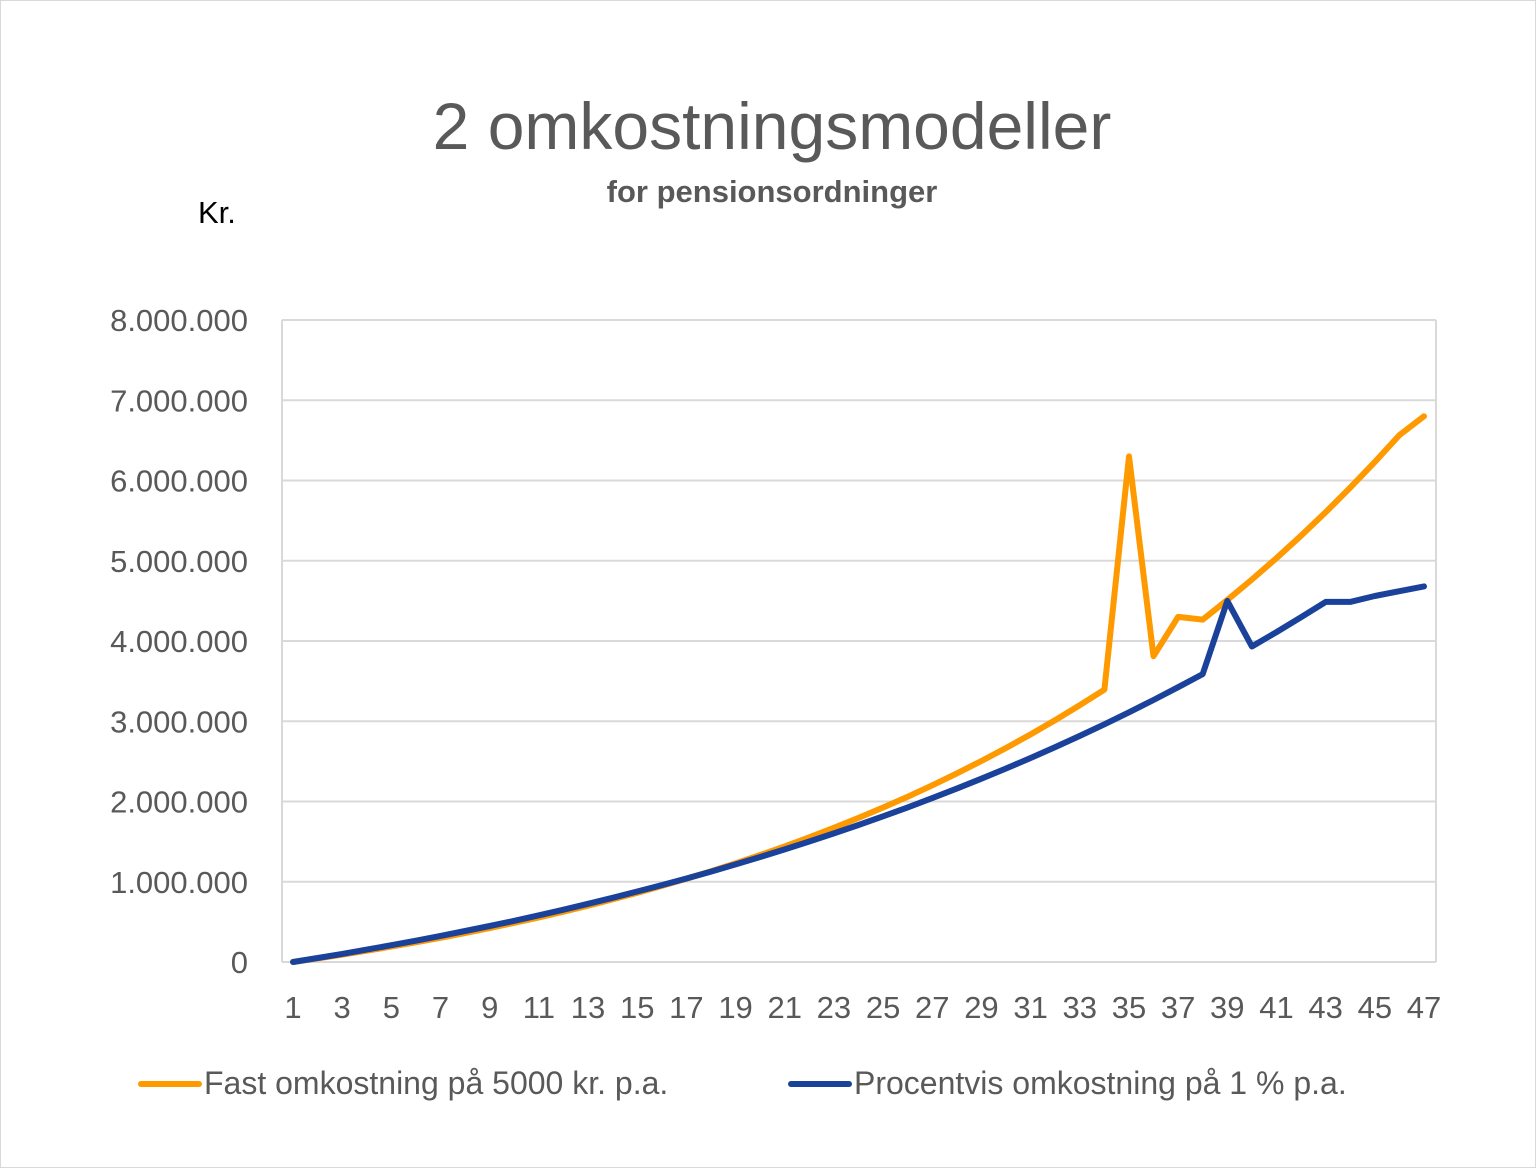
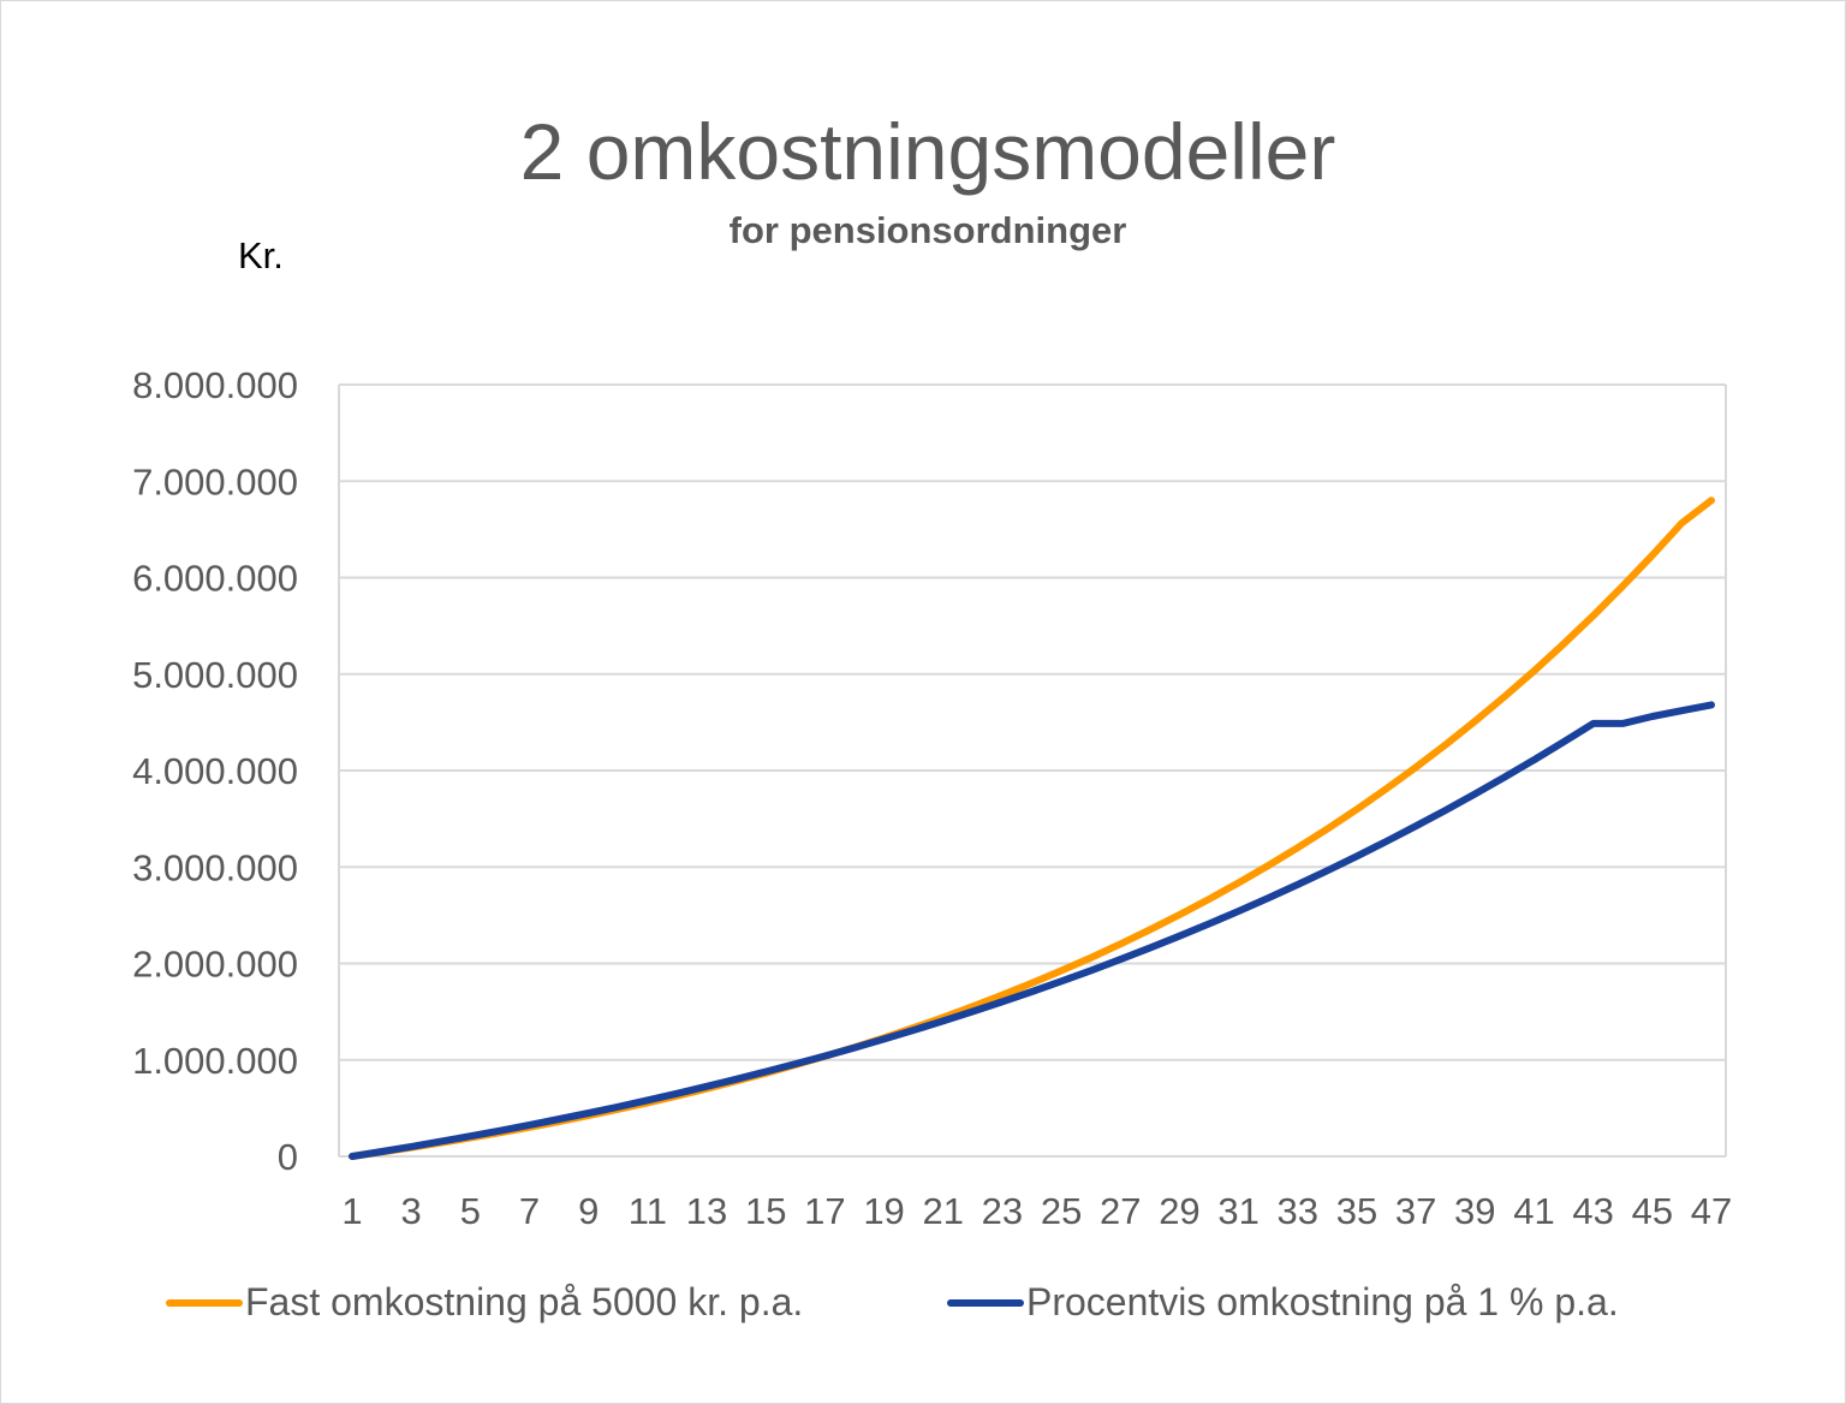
Fast omkostning på 5000 kr. p.a./35: 6300000 -> 3600000
Fast omkostning på 5000 kr. p.a./37: 4300000 -> 4000000
Procentvis omkostning på 1 % p.a./39: 4500000 -> 3800000
